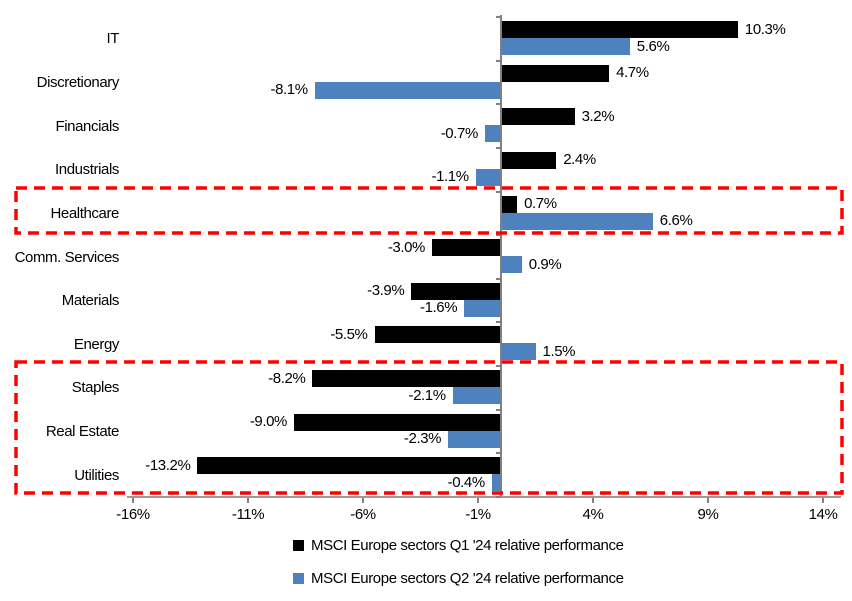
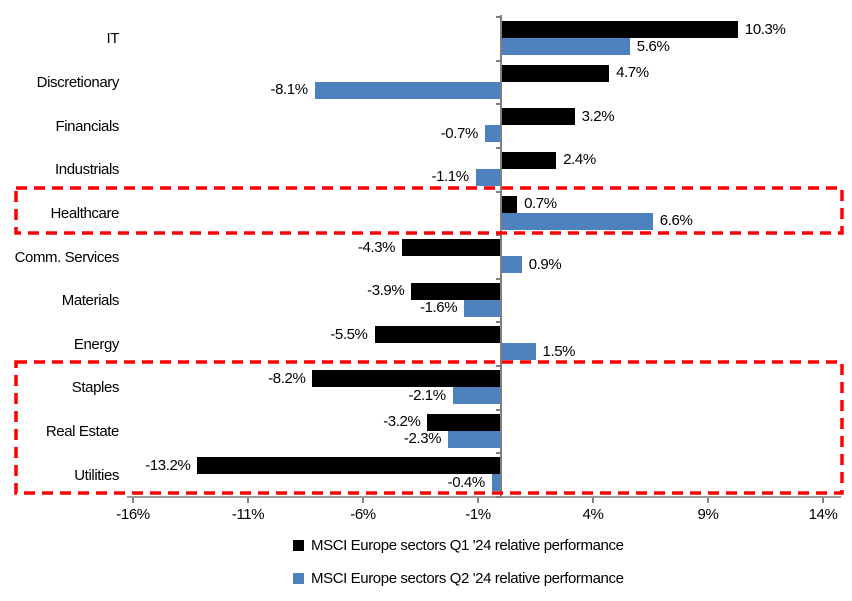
MSCI Europe sectors Q1 '24 relative performance/Comm. Services: -3.0% -> -4.3%
MSCI Europe sectors Q1 '24 relative performance/Real Estate: -9.0% -> -3.2%
